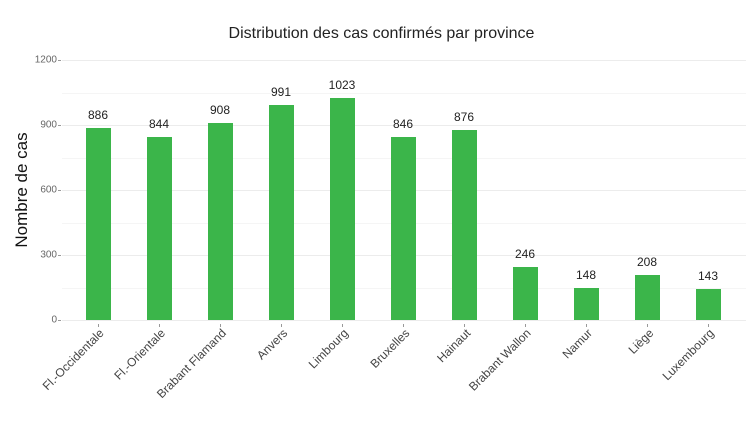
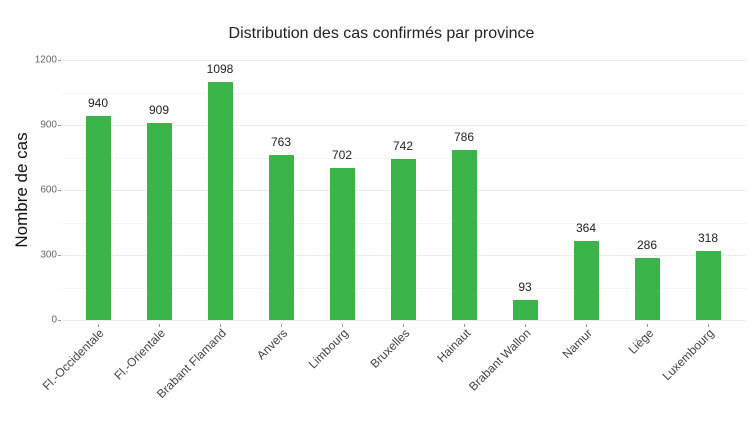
Fl.-Occidentale: 886 -> 940
Fl.-Orientale: 844 -> 909
Brabant Flamand: 908 -> 1098
Anvers: 991 -> 763
Limbourg: 1023 -> 702
Bruxelles: 846 -> 742
Hainaut: 876 -> 786
Brabant Wallon: 246 -> 93
Namur: 148 -> 364
Liège: 208 -> 286
Luxembourg: 143 -> 318
